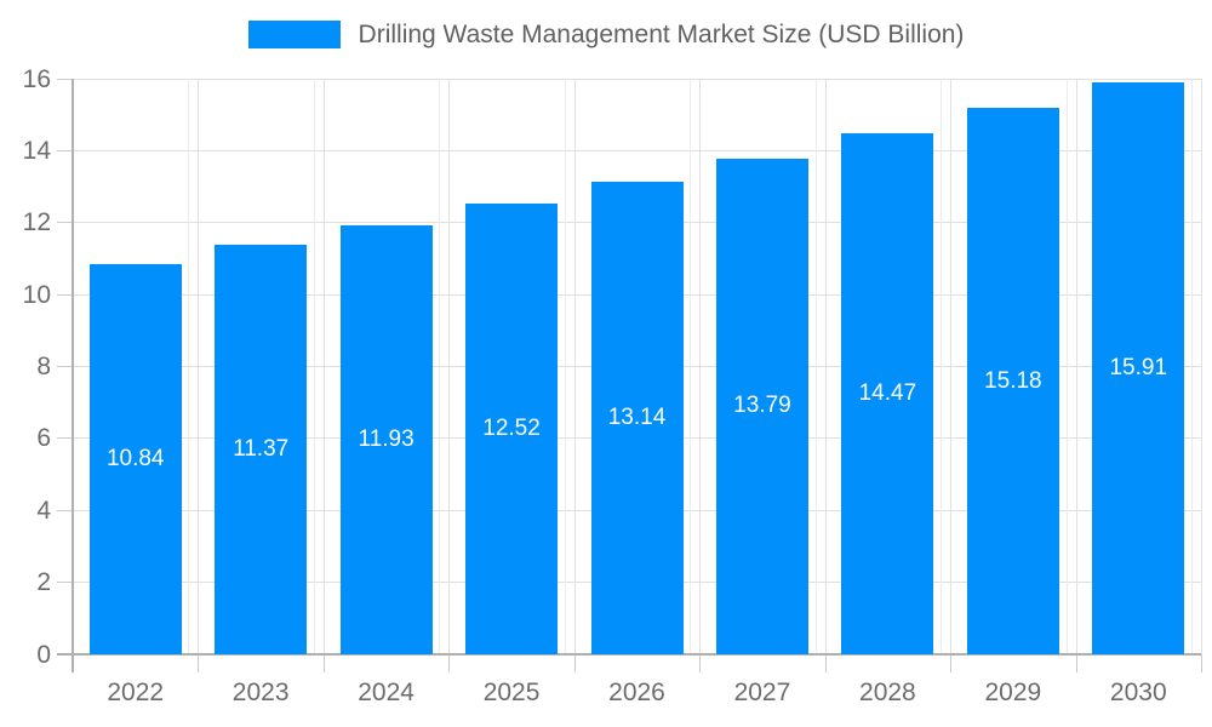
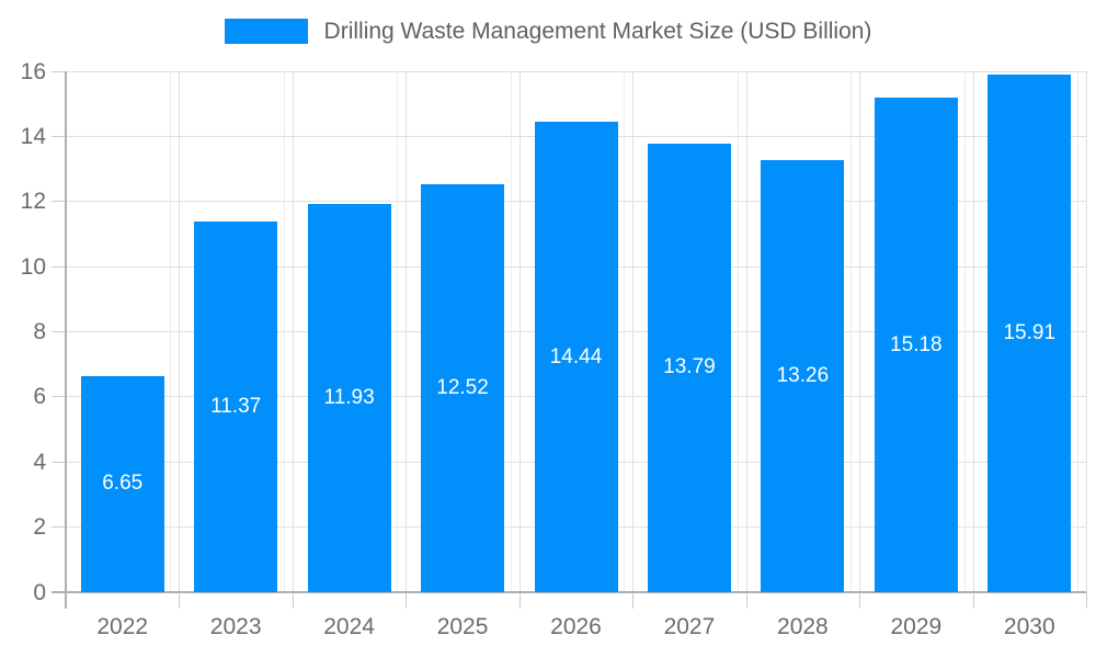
2022: 10.84 -> 6.65
2026: 13.14 -> 14.44
2028: 14.47 -> 13.26
